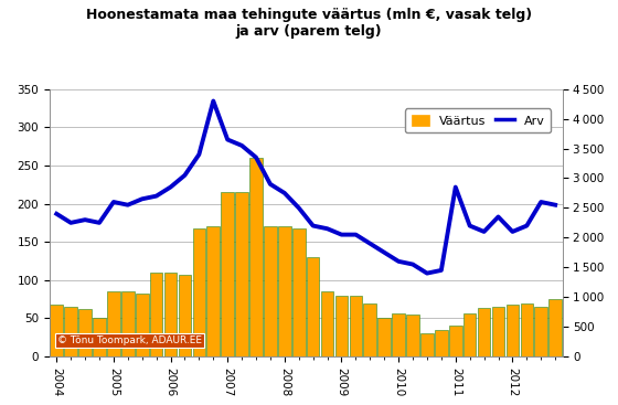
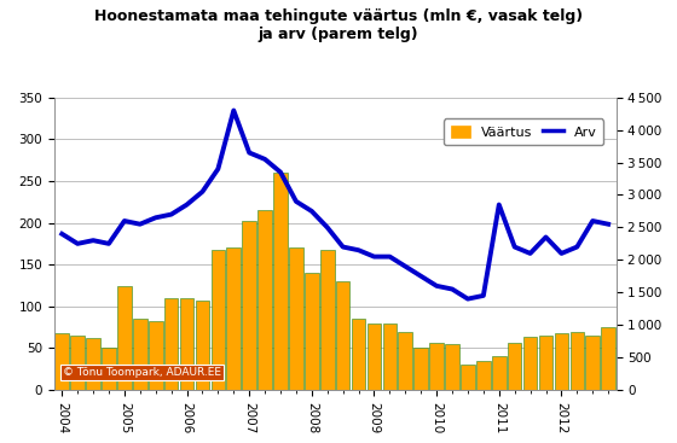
Väärtus/2005: 85 -> 124
Väärtus/2007: 215 -> 202
Väärtus/2008: 170 -> 140
